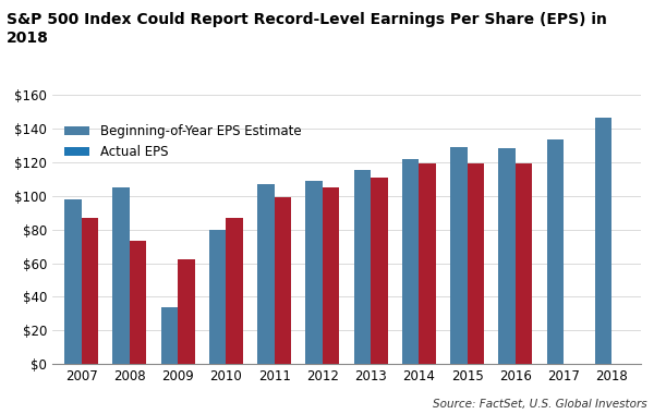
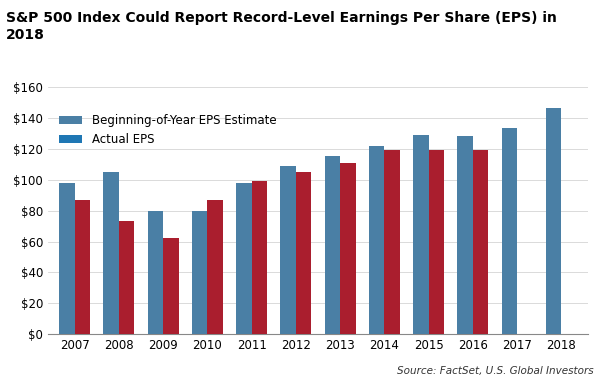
Beginning-of-Year EPS Estimate/2009: $34 -> $80
Beginning-of-Year EPS Estimate/2011: $107 -> $98
